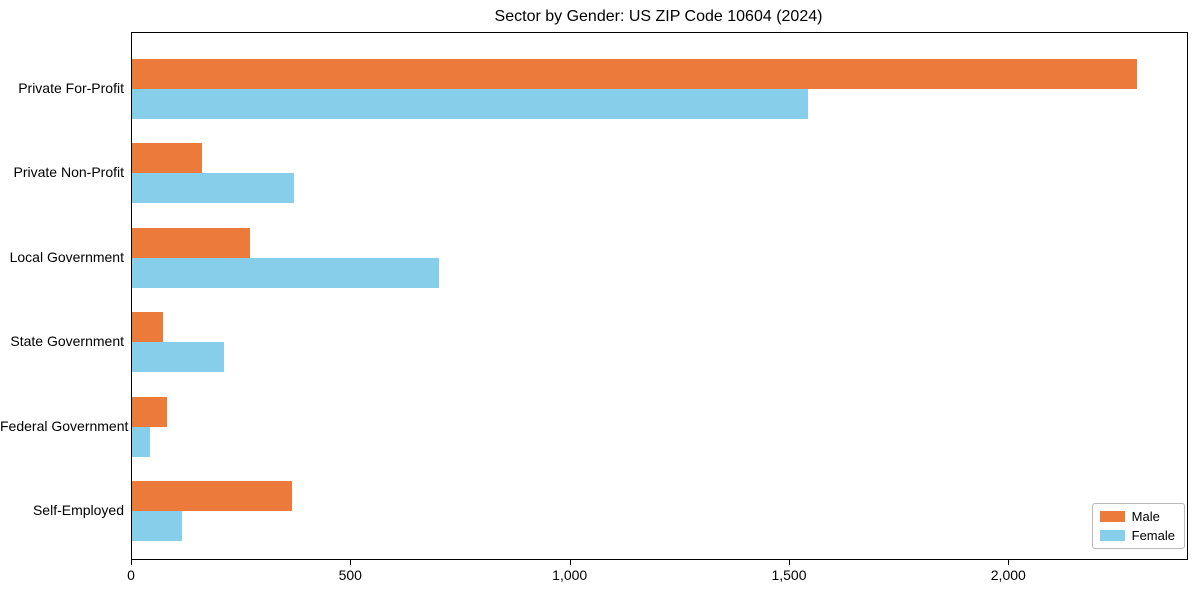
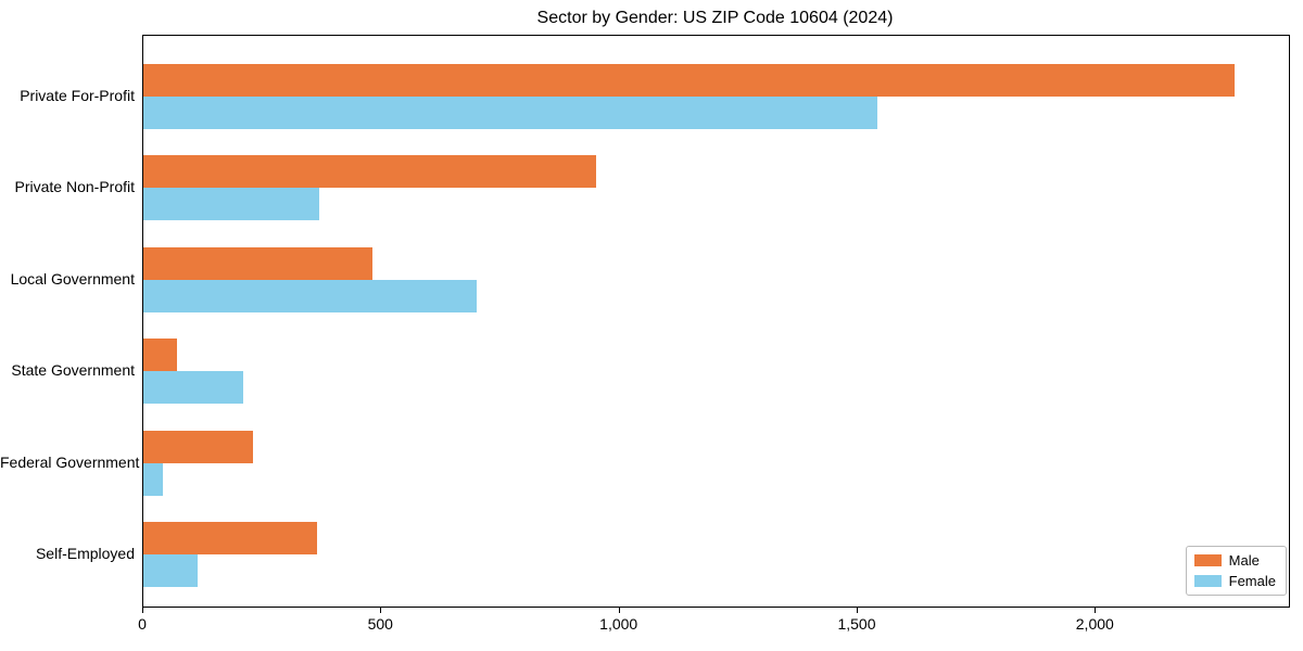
Male/Private Non-Profit: 160 -> 950
Male/Local Government: 270 -> 480
Male/Federal Government: 80 -> 230
